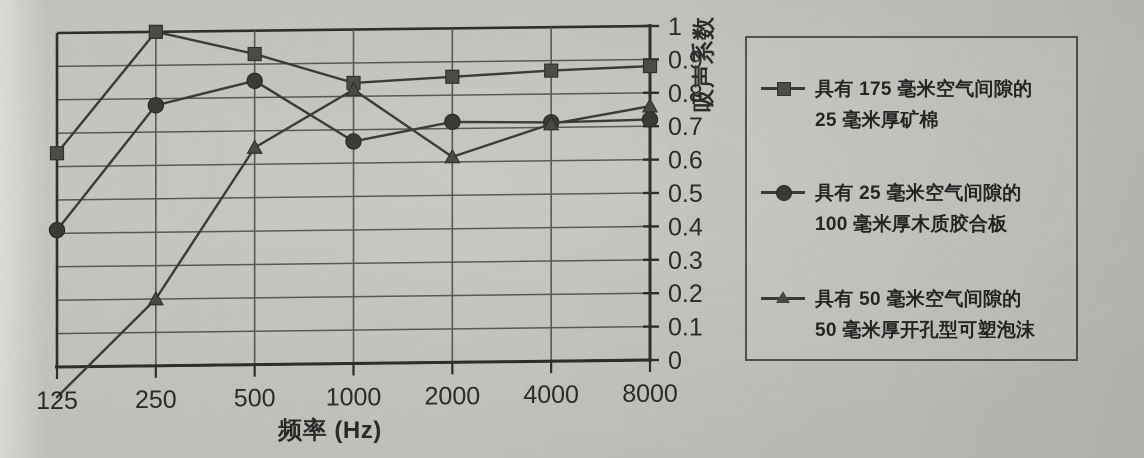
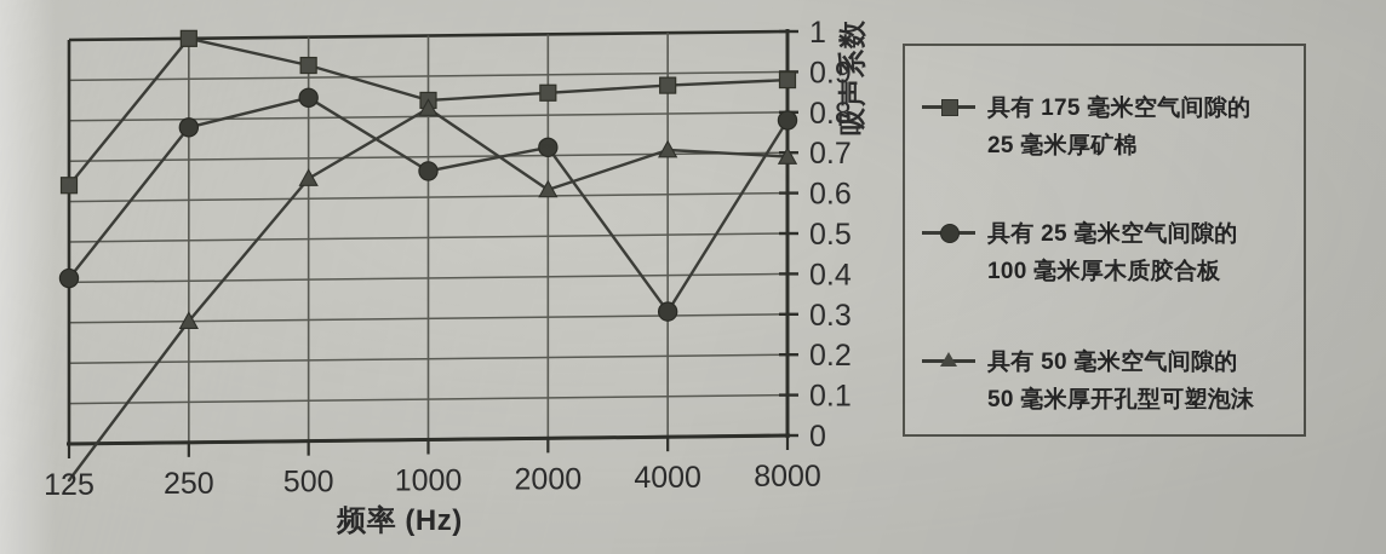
具有 50 毫米空气间隙的 50 毫米厚开孔型可塑泡沫/250: 0.20 -> 0.30
具有 25 毫米空气间隙的 100 毫米厚木质胶合板/4000: 0.71 -> 0.31
具有 25 毫米空气间隙的 100 毫米厚木质胶合板/8000: 0.72 -> 0.78
具有 50 毫米空气间隙的 50 毫米厚开孔型可塑泡沫/8000: 0.76 -> 0.69
